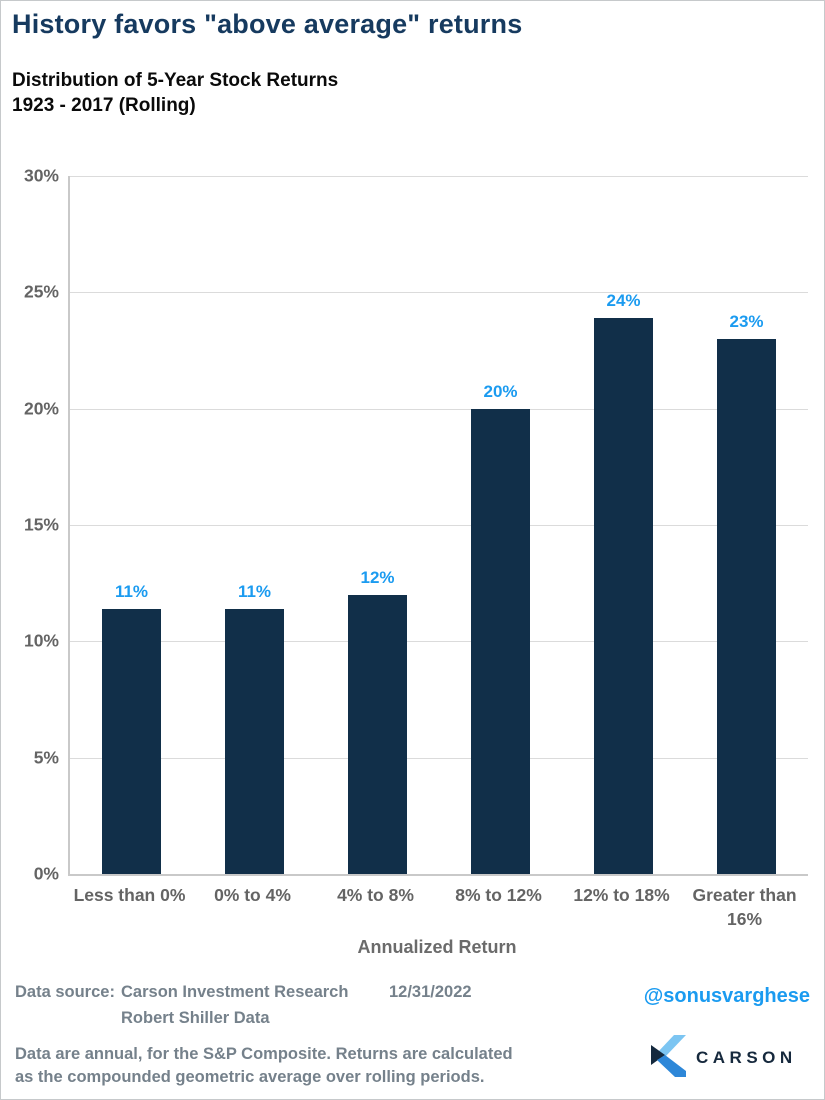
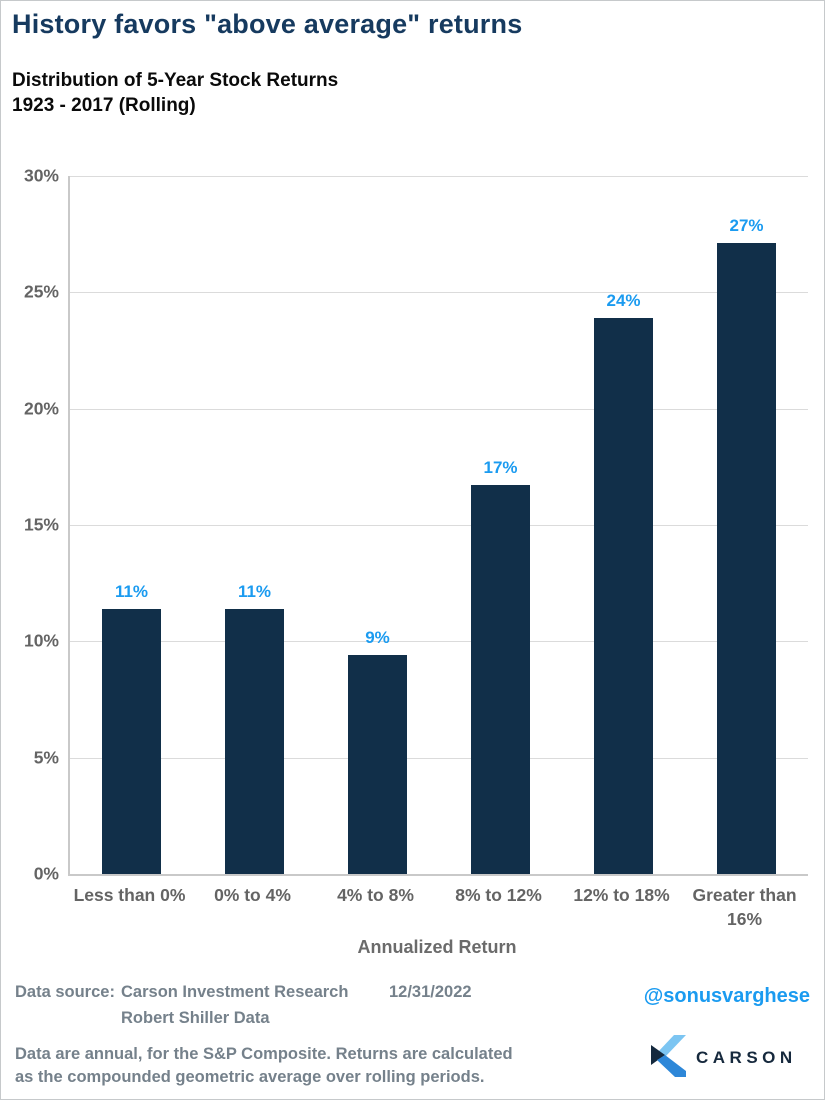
4% to 8%: 12% -> 9%
8% to 12%: 20% -> 17%
Greater than 16%: 23% -> 27%
